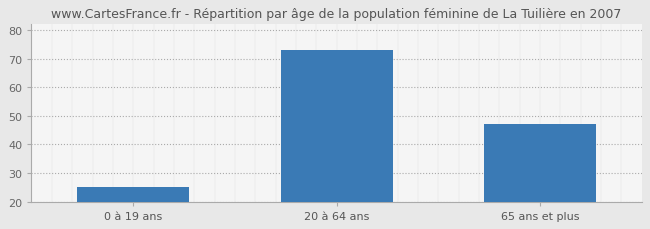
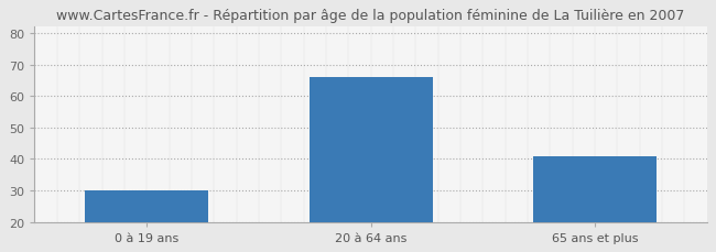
0 à 19 ans: 25 -> 30
20 à 64 ans: 73 -> 66
65 ans et plus: 47 -> 41
